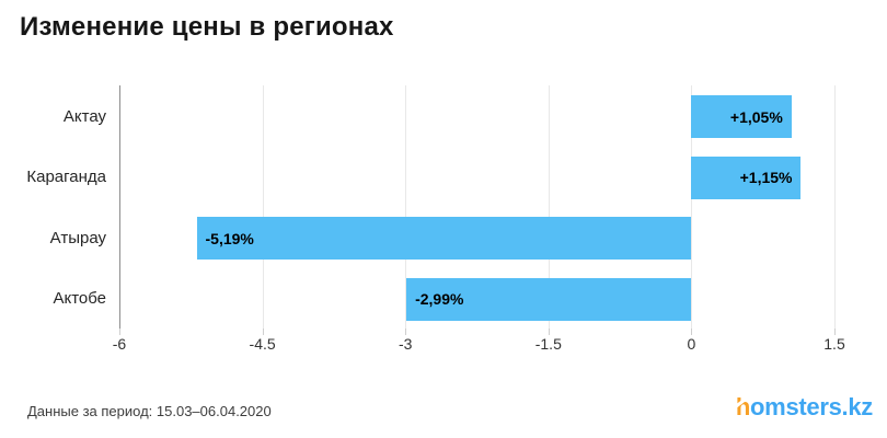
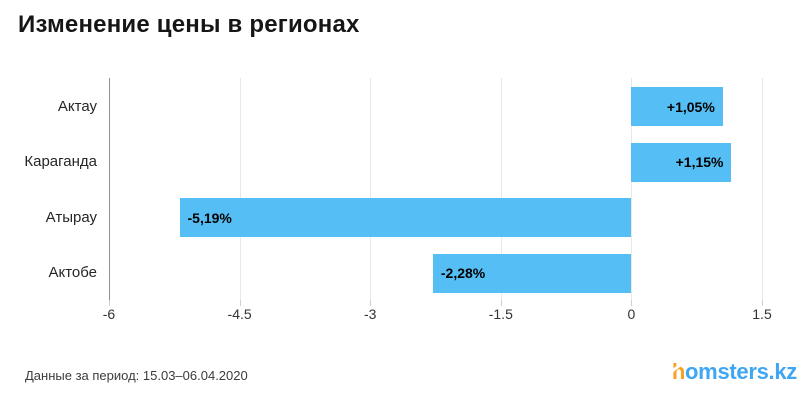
Актобе: -2,99% -> -2,28%
